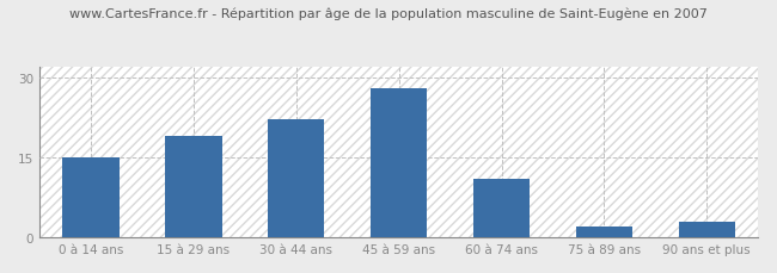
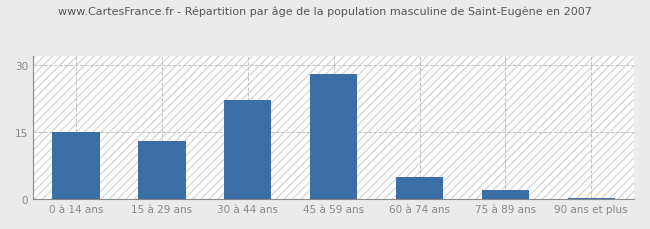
15 à 29 ans: 19.0 -> 13.0
60 à 74 ans: 11.0 -> 5.0
90 ans et plus: 3.0 -> 0.3
